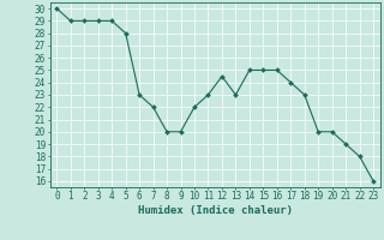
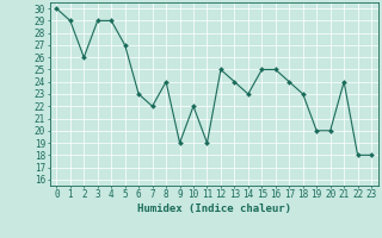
2: 29.0 -> 26.0
5: 28.0 -> 27.0
8: 20.0 -> 24.0
9: 20.0 -> 19.0
11: 23.0 -> 19.0
12: 24.5 -> 25.0
13: 23.0 -> 24.0
14: 25.0 -> 23.0
21: 19.0 -> 24.0
23: 16.0 -> 18.0
